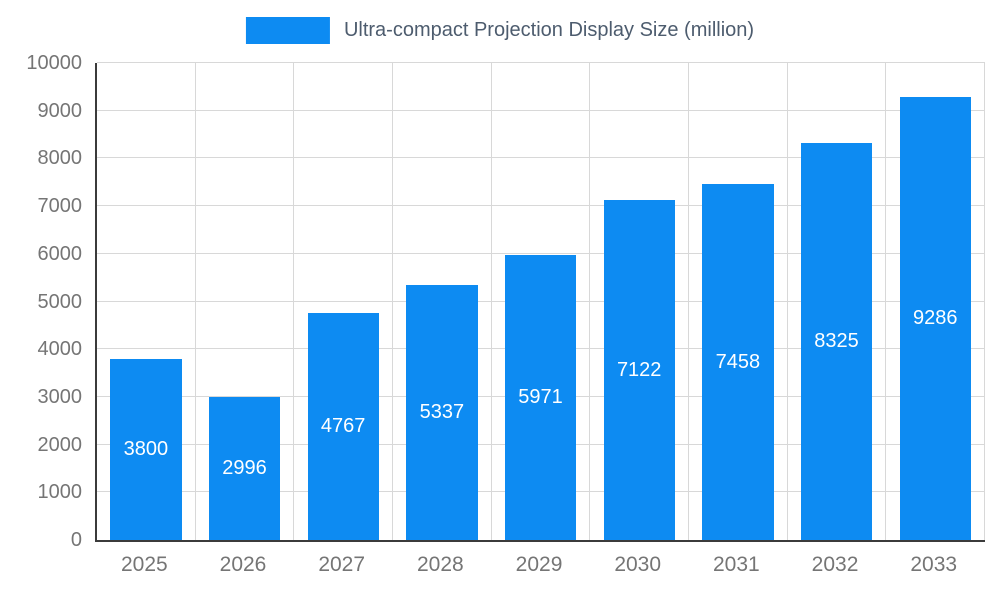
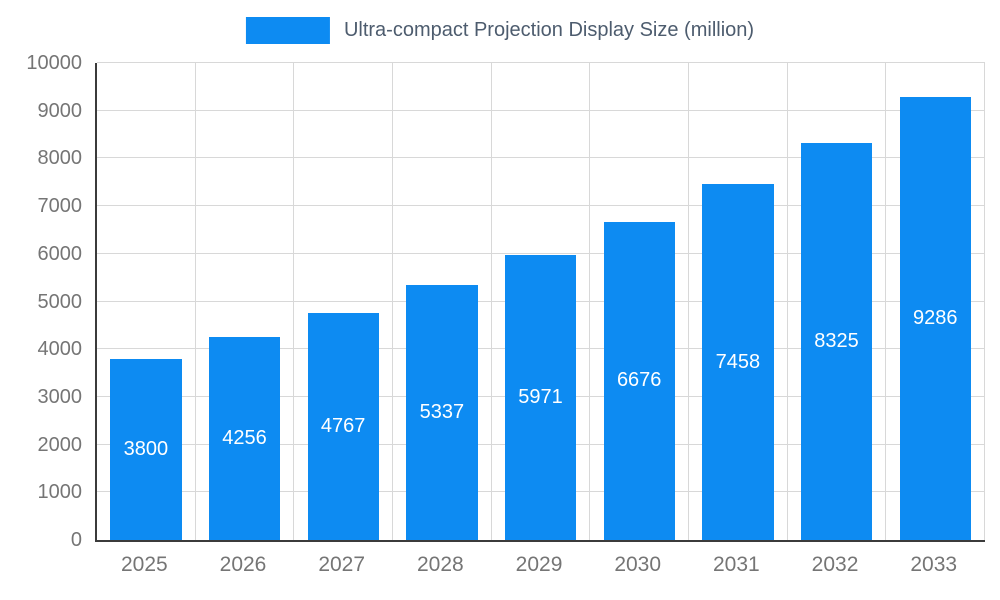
2026: 2996 -> 4256
2030: 7122 -> 6676
